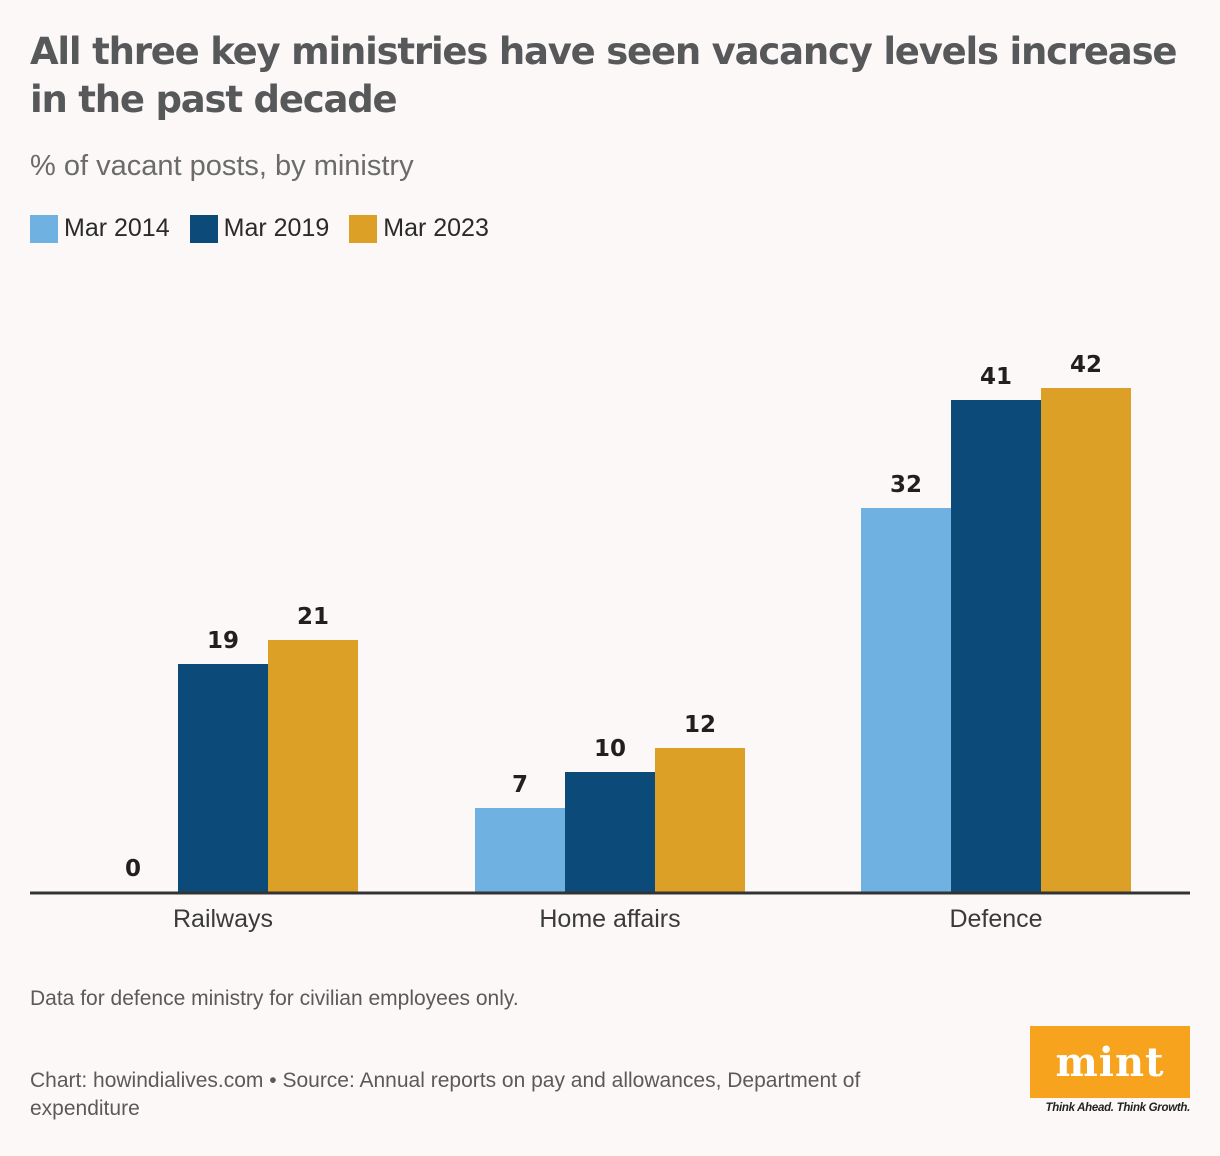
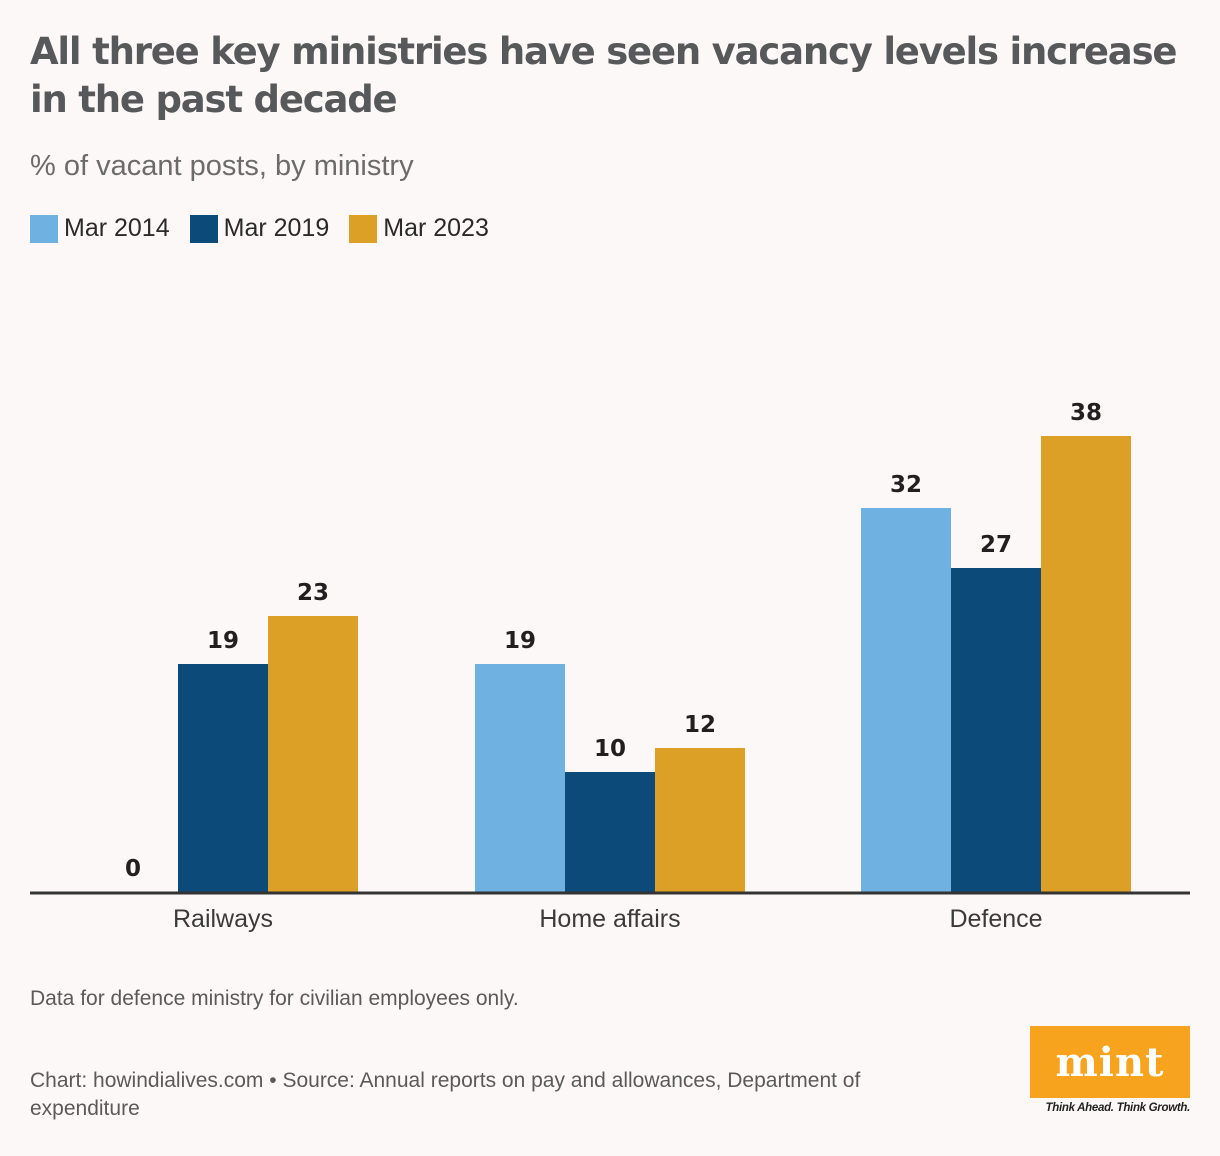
Mar 2023/Railways: 21 -> 23
Mar 2014/Home affairs: 7 -> 19
Mar 2019/Defence: 41 -> 27
Mar 2023/Defence: 42 -> 38
